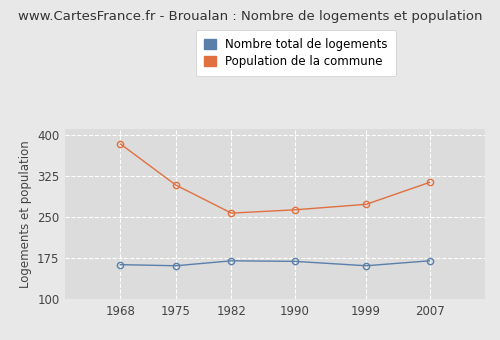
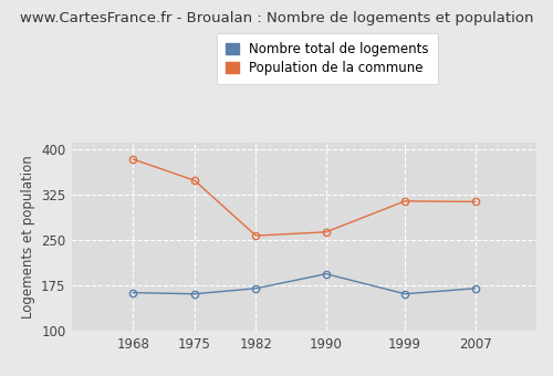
Population de la commune/1975: 308 -> 348
Nombre total de logements/1990: 169 -> 194
Population de la commune/1999: 273 -> 314
